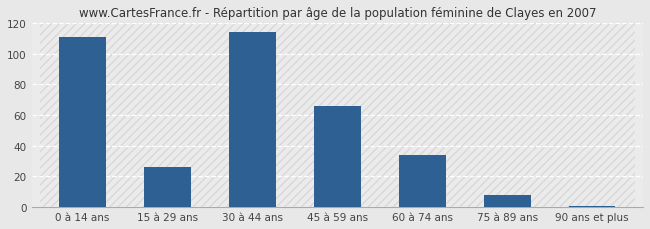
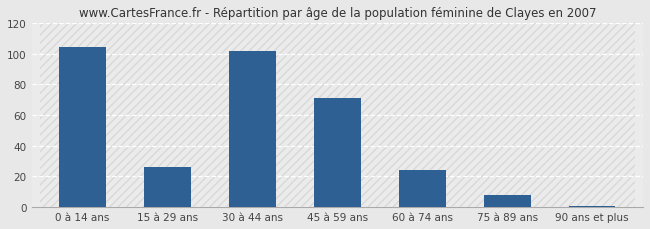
0 à 14 ans: 111 -> 104
30 à 44 ans: 114 -> 102
45 à 59 ans: 66 -> 71
60 à 74 ans: 34 -> 24
